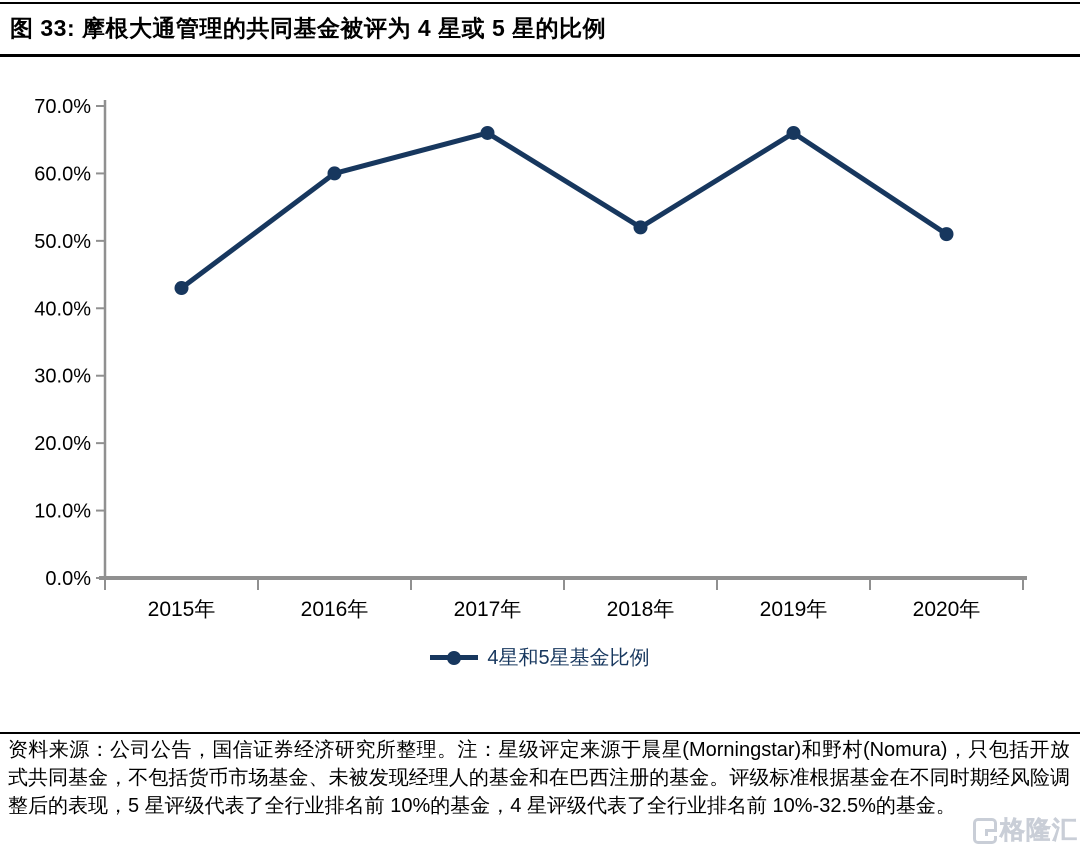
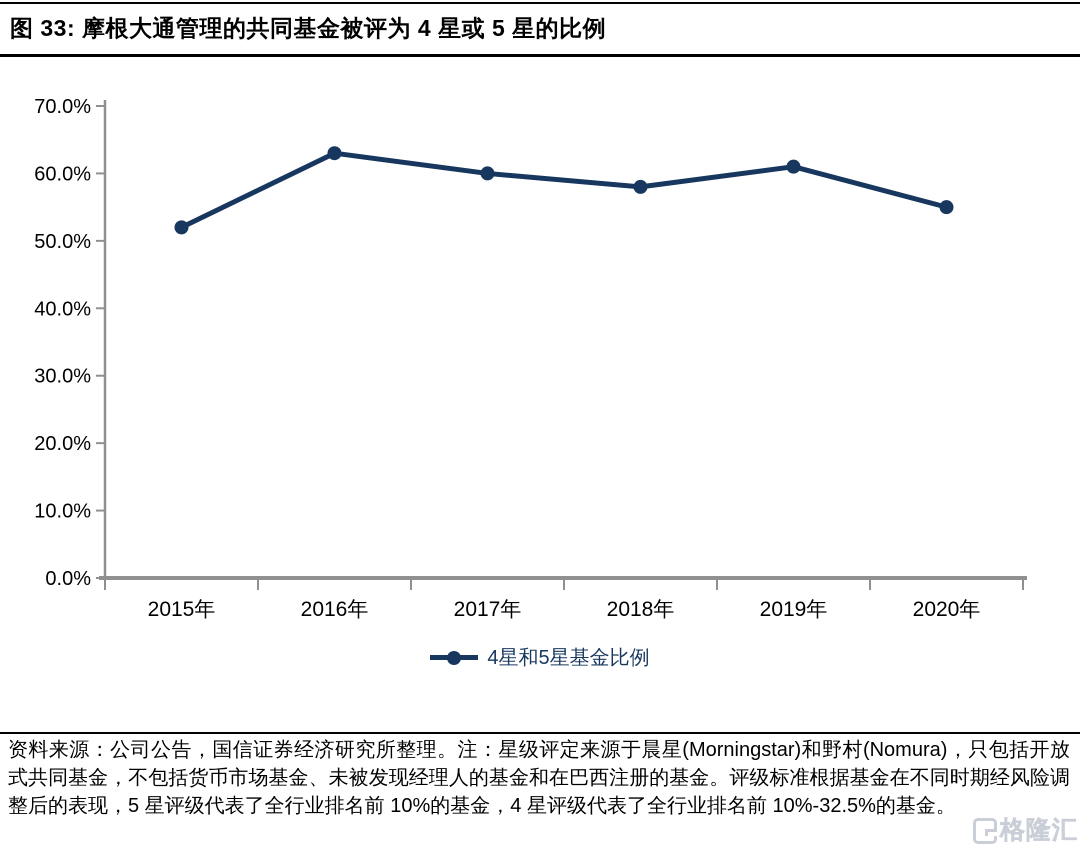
2015年: 43% -> 52%
2016年: 60% -> 63%
2017年: 66% -> 60%
2018年: 52% -> 58%
2019年: 66% -> 61%
2020年: 51% -> 55%
